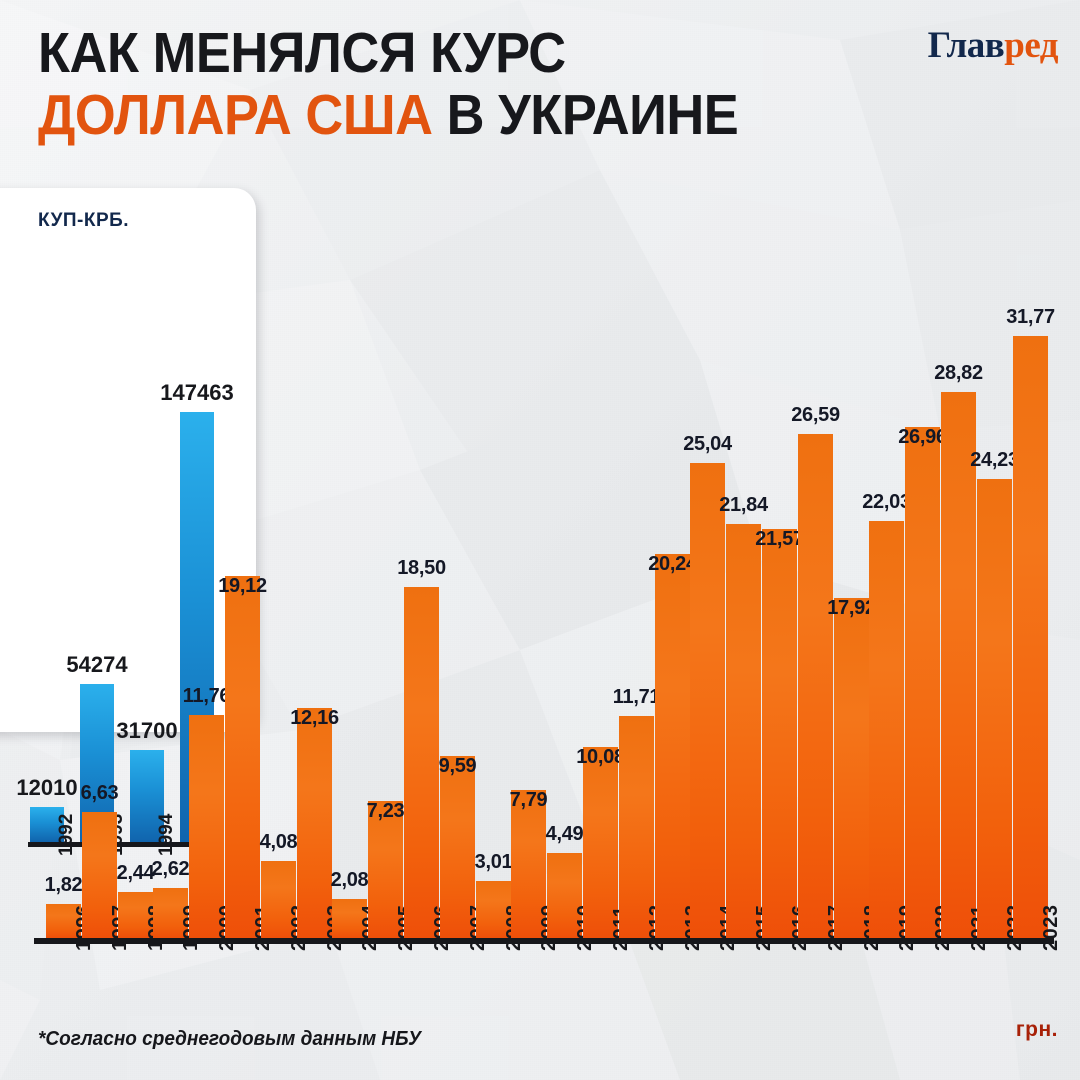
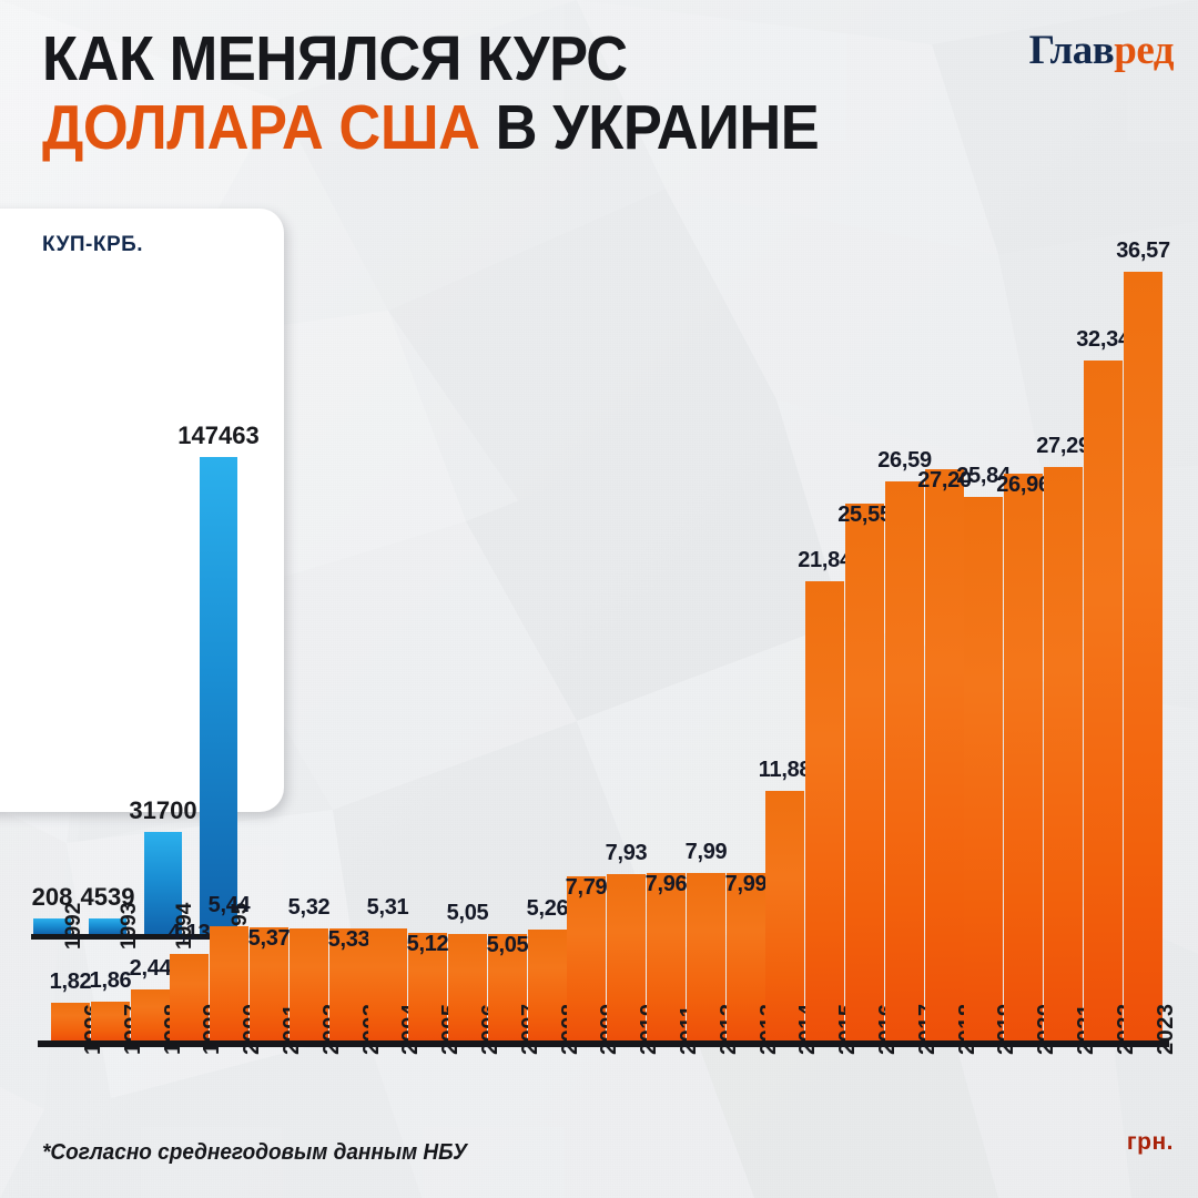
КУП-КРБ./1992: 12010 -> 208
КУП-КРБ./1993: 54274 -> 4539
КАК МЕНЯЛСЯ КУРС ДОЛЛАРА США В УКРАИНЕ/1997: 6,63 -> 1,86
КАК МЕНЯЛСЯ КУРС ДОЛЛАРА США В УКРАИНЕ/1999: 2,62 -> 4,13
КАК МЕНЯЛСЯ КУРС ДОЛЛАРА США В УКРАИНЕ/2000: 11,76 -> 5,44
КАК МЕНЯЛСЯ КУРС ДОЛЛАРА США В УКРАИНЕ/2001: 19,12 -> 5,37
КАК МЕНЯЛСЯ КУРС ДОЛЛАРА США В УКРАИНЕ/2002: 4,08 -> 5,32
КАК МЕНЯЛСЯ КУРС ДОЛЛАРА США В УКРАИНЕ/2003: 12,16 -> 5,33
КАК МЕНЯЛСЯ КУРС ДОЛЛАРА США В УКРАИНЕ/2004: 2,08 -> 5,31
КАК МЕНЯЛСЯ КУРС ДОЛЛАРА США В УКРАИНЕ/2005: 7,23 -> 5,12
КАК МЕНЯЛСЯ КУРС ДОЛЛАРА США В УКРАИНЕ/2006: 18,50 -> 5,05
КАК МЕНЯЛСЯ КУРС ДОЛЛАРА США В УКРАИНЕ/2007: 9,59 -> 5,05
КАК МЕНЯЛСЯ КУРС ДОЛЛАРА США В УКРАИНЕ/2008: 3,01 -> 5,26
КАК МЕНЯЛСЯ КУРС ДОЛЛАРА США В УКРАИНЕ/2010: 4,49 -> 7,93
КАК МЕНЯЛСЯ КУРС ДОЛЛАРА США В УКРАИНЕ/2011: 10,08 -> 7,96
КАК МЕНЯЛСЯ КУРС ДОЛЛАРА США В УКРАИНЕ/2012: 11,71 -> 7,99
КАК МЕНЯЛСЯ КУРС ДОЛЛАРА США В УКРАИНЕ/2013: 20,24 -> 7,99
КАК МЕНЯЛСЯ КУРС ДОЛЛАРА США В УКРАИНЕ/2014: 25,04 -> 11,88
КАК МЕНЯЛСЯ КУРС ДОЛЛАРА США В УКРАИНЕ/2016: 21,57 -> 25,55
КАК МЕНЯЛСЯ КУРС ДОЛЛАРА США В УКРАИНЕ/2018: 17,92 -> 27,20
КАК МЕНЯЛСЯ КУРС ДОЛЛАРА США В УКРАИНЕ/2019: 22,03 -> 25,84
КАК МЕНЯЛСЯ КУРС ДОЛЛАРА США В УКРАИНЕ/2021: 28,82 -> 27,29
КАК МЕНЯЛСЯ КУРС ДОЛЛАРА США В УКРАИНЕ/2022: 24,23 -> 32,34
КАК МЕНЯЛСЯ КУРС ДОЛЛАРА США В УКРАИНЕ/2023: 31,77 -> 36,57
